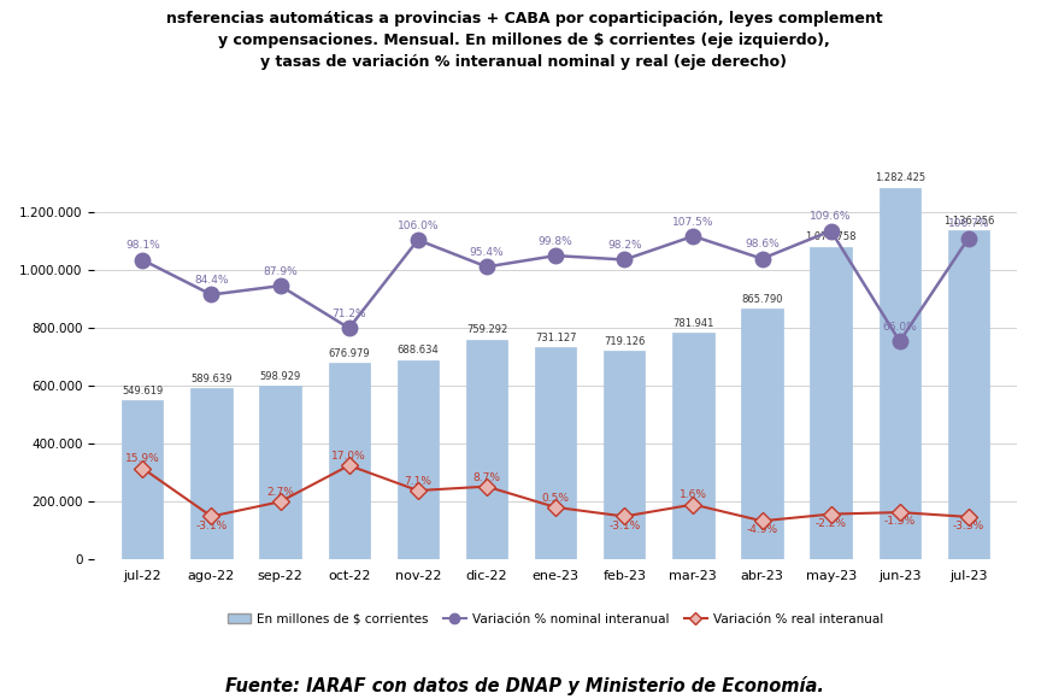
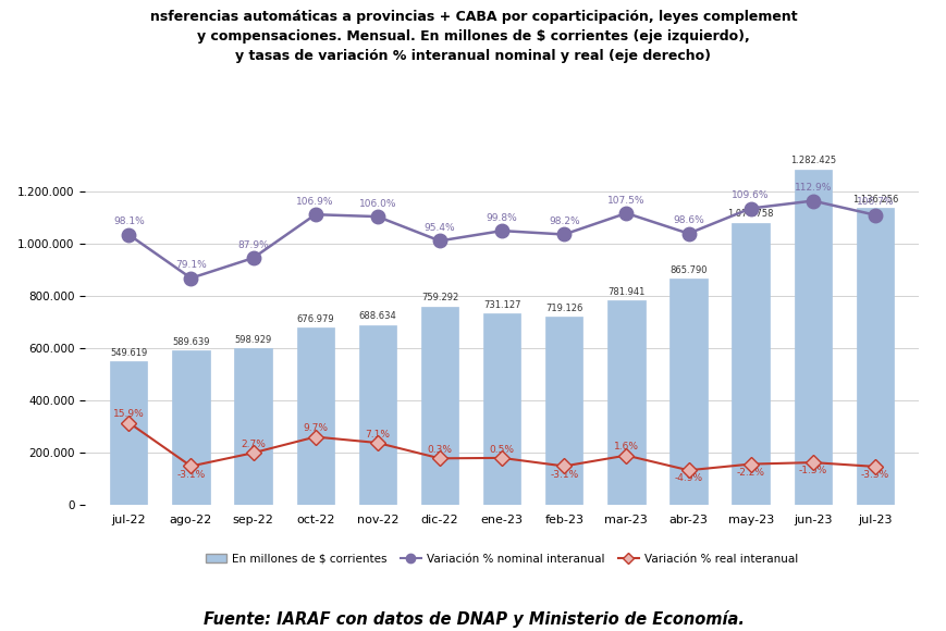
Variación % nominal interanual/ago-22: 84.4% -> 79.1%
Variación % nominal interanual/oct-22: 71.2% -> 106.9%
Variación % real interanual/oct-22: 17.0% -> 9.7%
Variación % real interanual/dic-22: 8.7% -> 0.3%
Variación % nominal interanual/jun-23: 66.0% -> 112.9%
